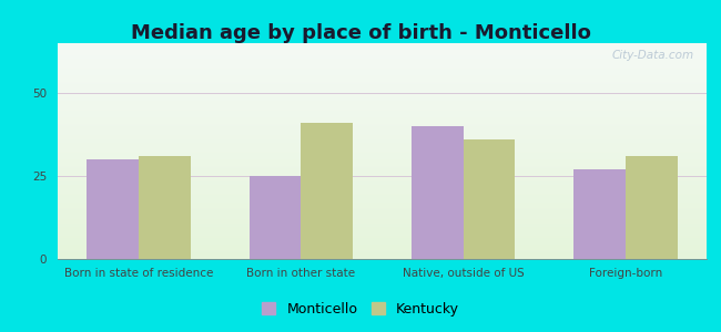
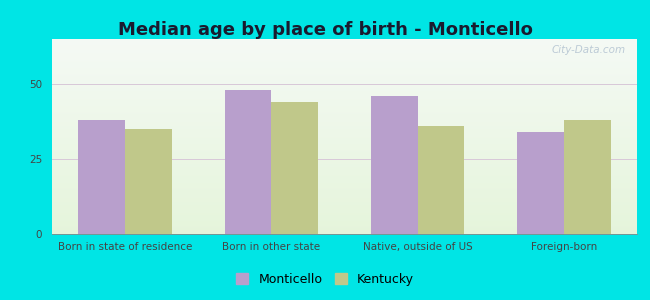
Monticello/Born in state of residence: 30 -> 38
Kentucky/Born in state of residence: 31 -> 35
Monticello/Born in other state: 25 -> 48
Kentucky/Born in other state: 41 -> 44
Monticello/Native, outside of US: 40 -> 46
Monticello/Foreign-born: 27 -> 34
Kentucky/Foreign-born: 31 -> 38
